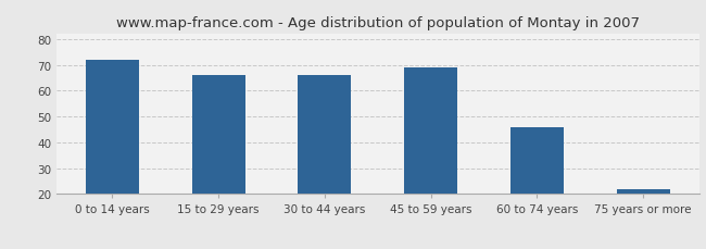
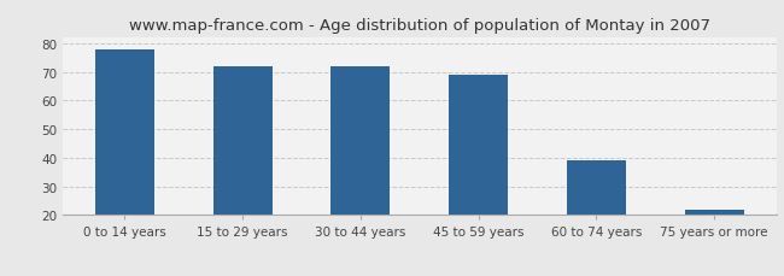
0 to 14 years: 72 -> 78
15 to 29 years: 66 -> 72
30 to 44 years: 66 -> 72
60 to 74 years: 46 -> 39
